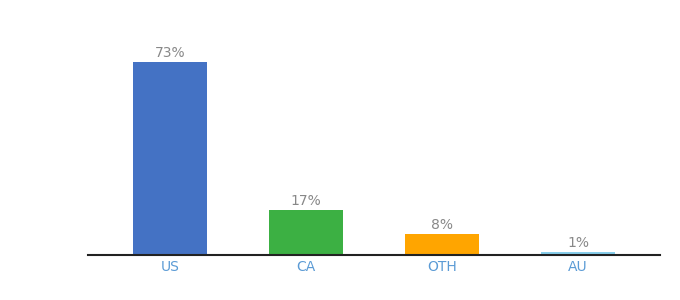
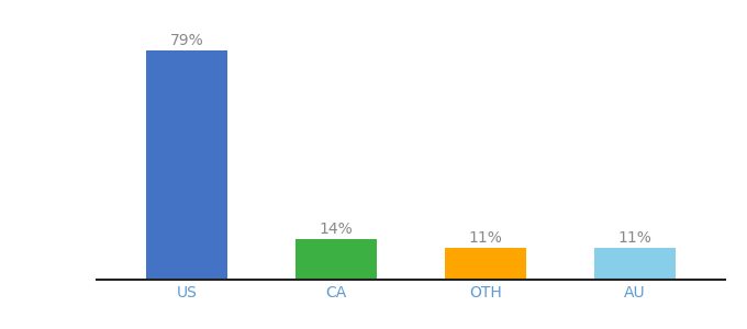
US: 73% -> 79%
CA: 17% -> 14%
OTH: 8% -> 11%
AU: 1% -> 11%
